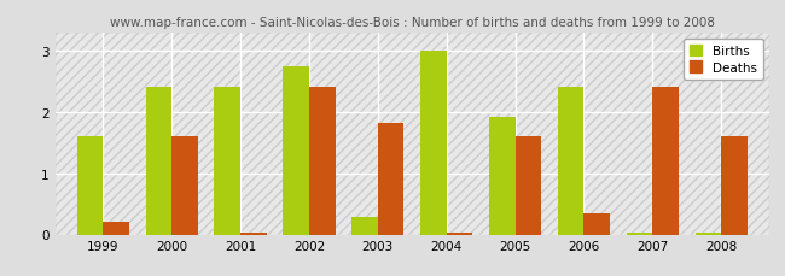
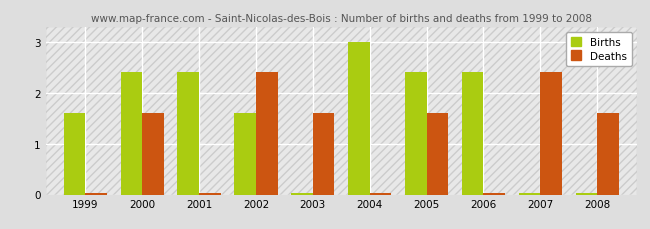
Deaths/1999: 0.20 -> 0.03
Births/2002: 2.74 -> 1.60
Births/2003: 0.28 -> 0.03
Deaths/2003: 1.82 -> 1.60
Births/2005: 1.92 -> 2.40
Deaths/2006: 0.34 -> 0.03
